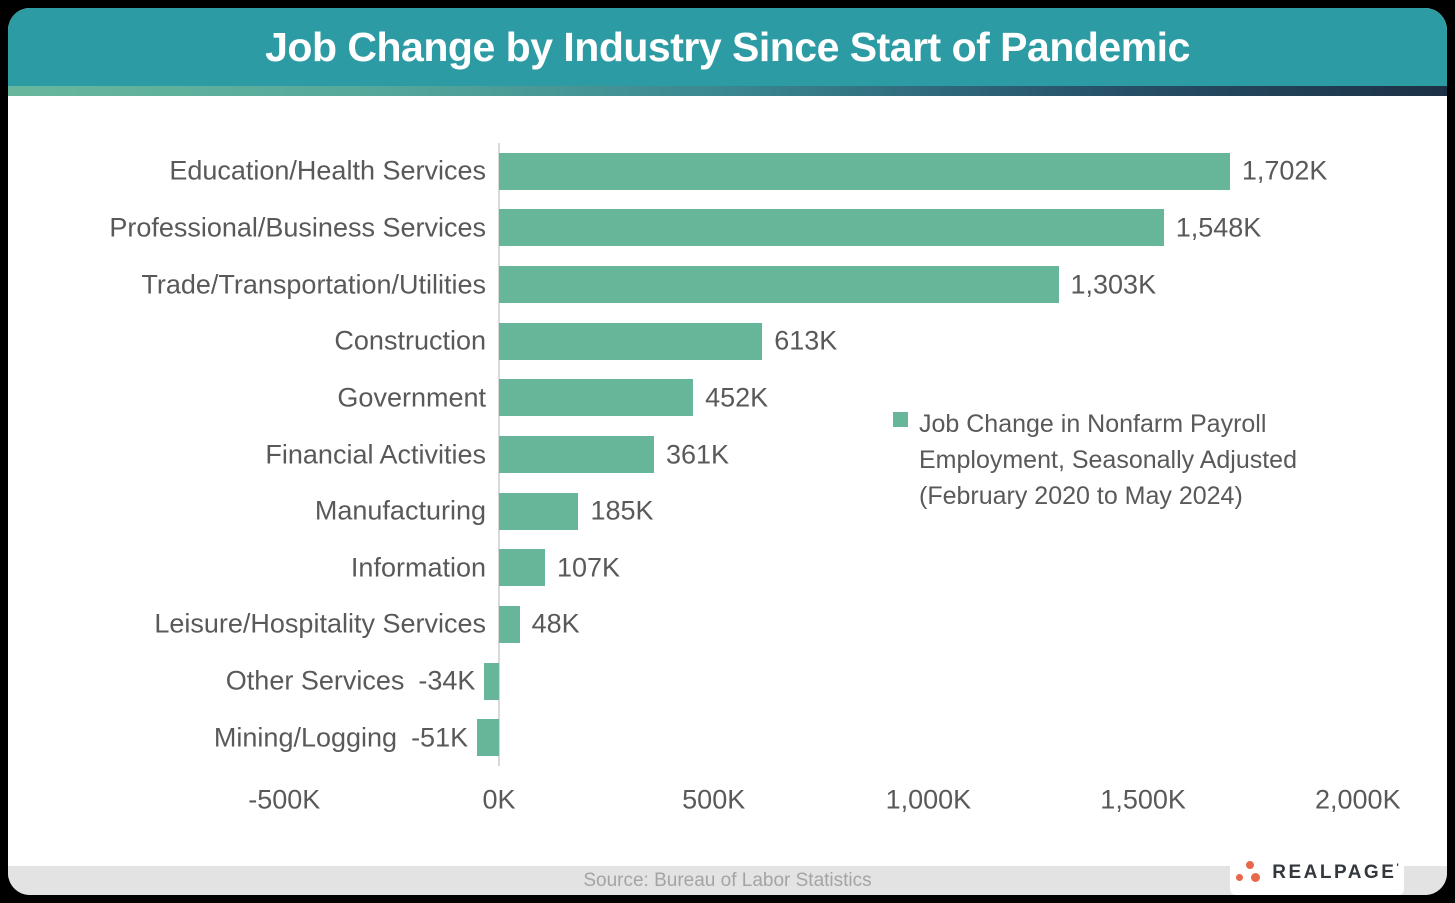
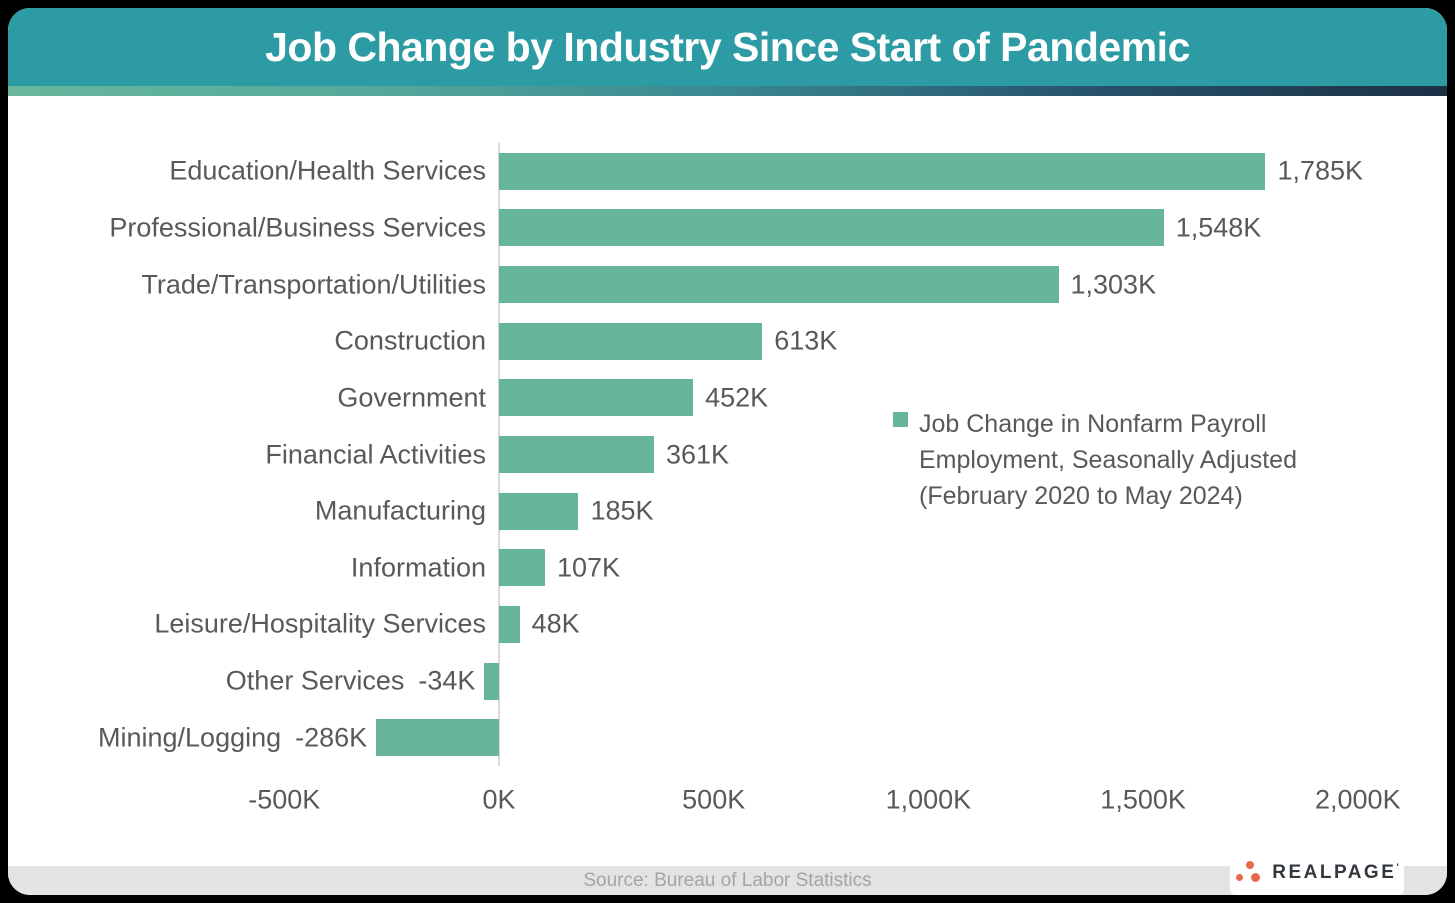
Education/Health Services: 1,702K -> 1,785K
Mining/Logging: -51K -> -286K
